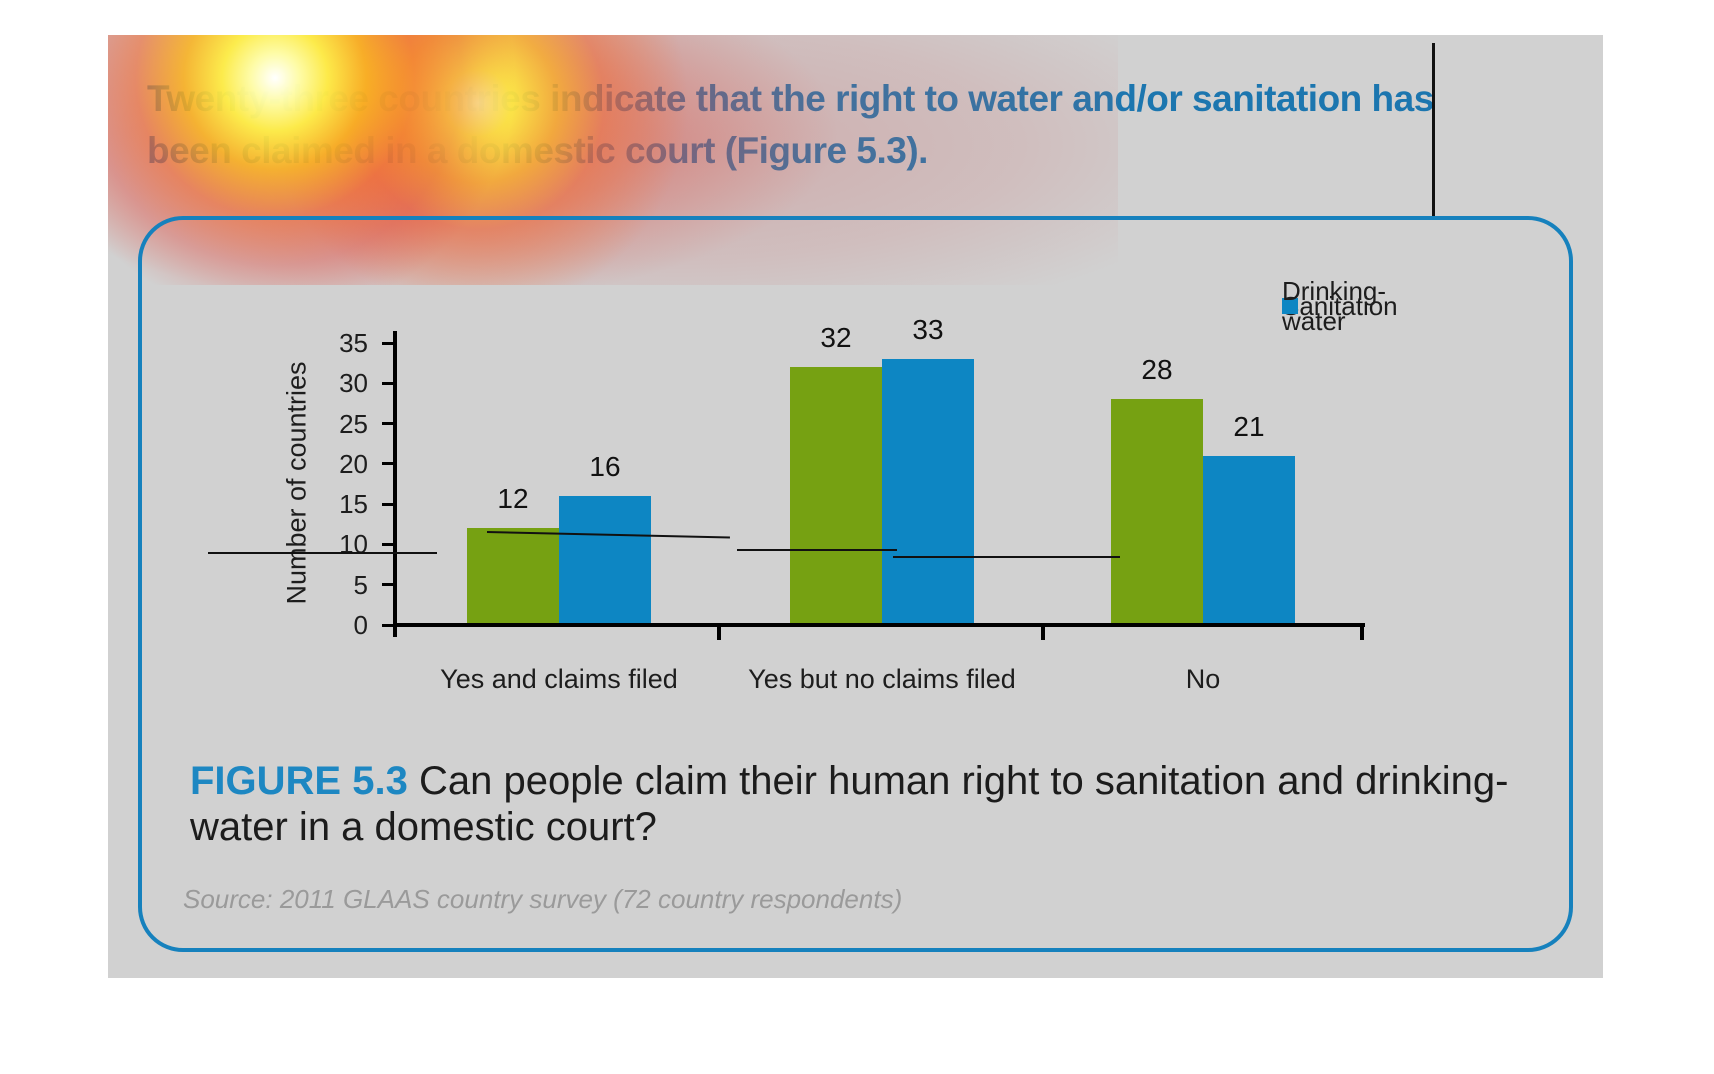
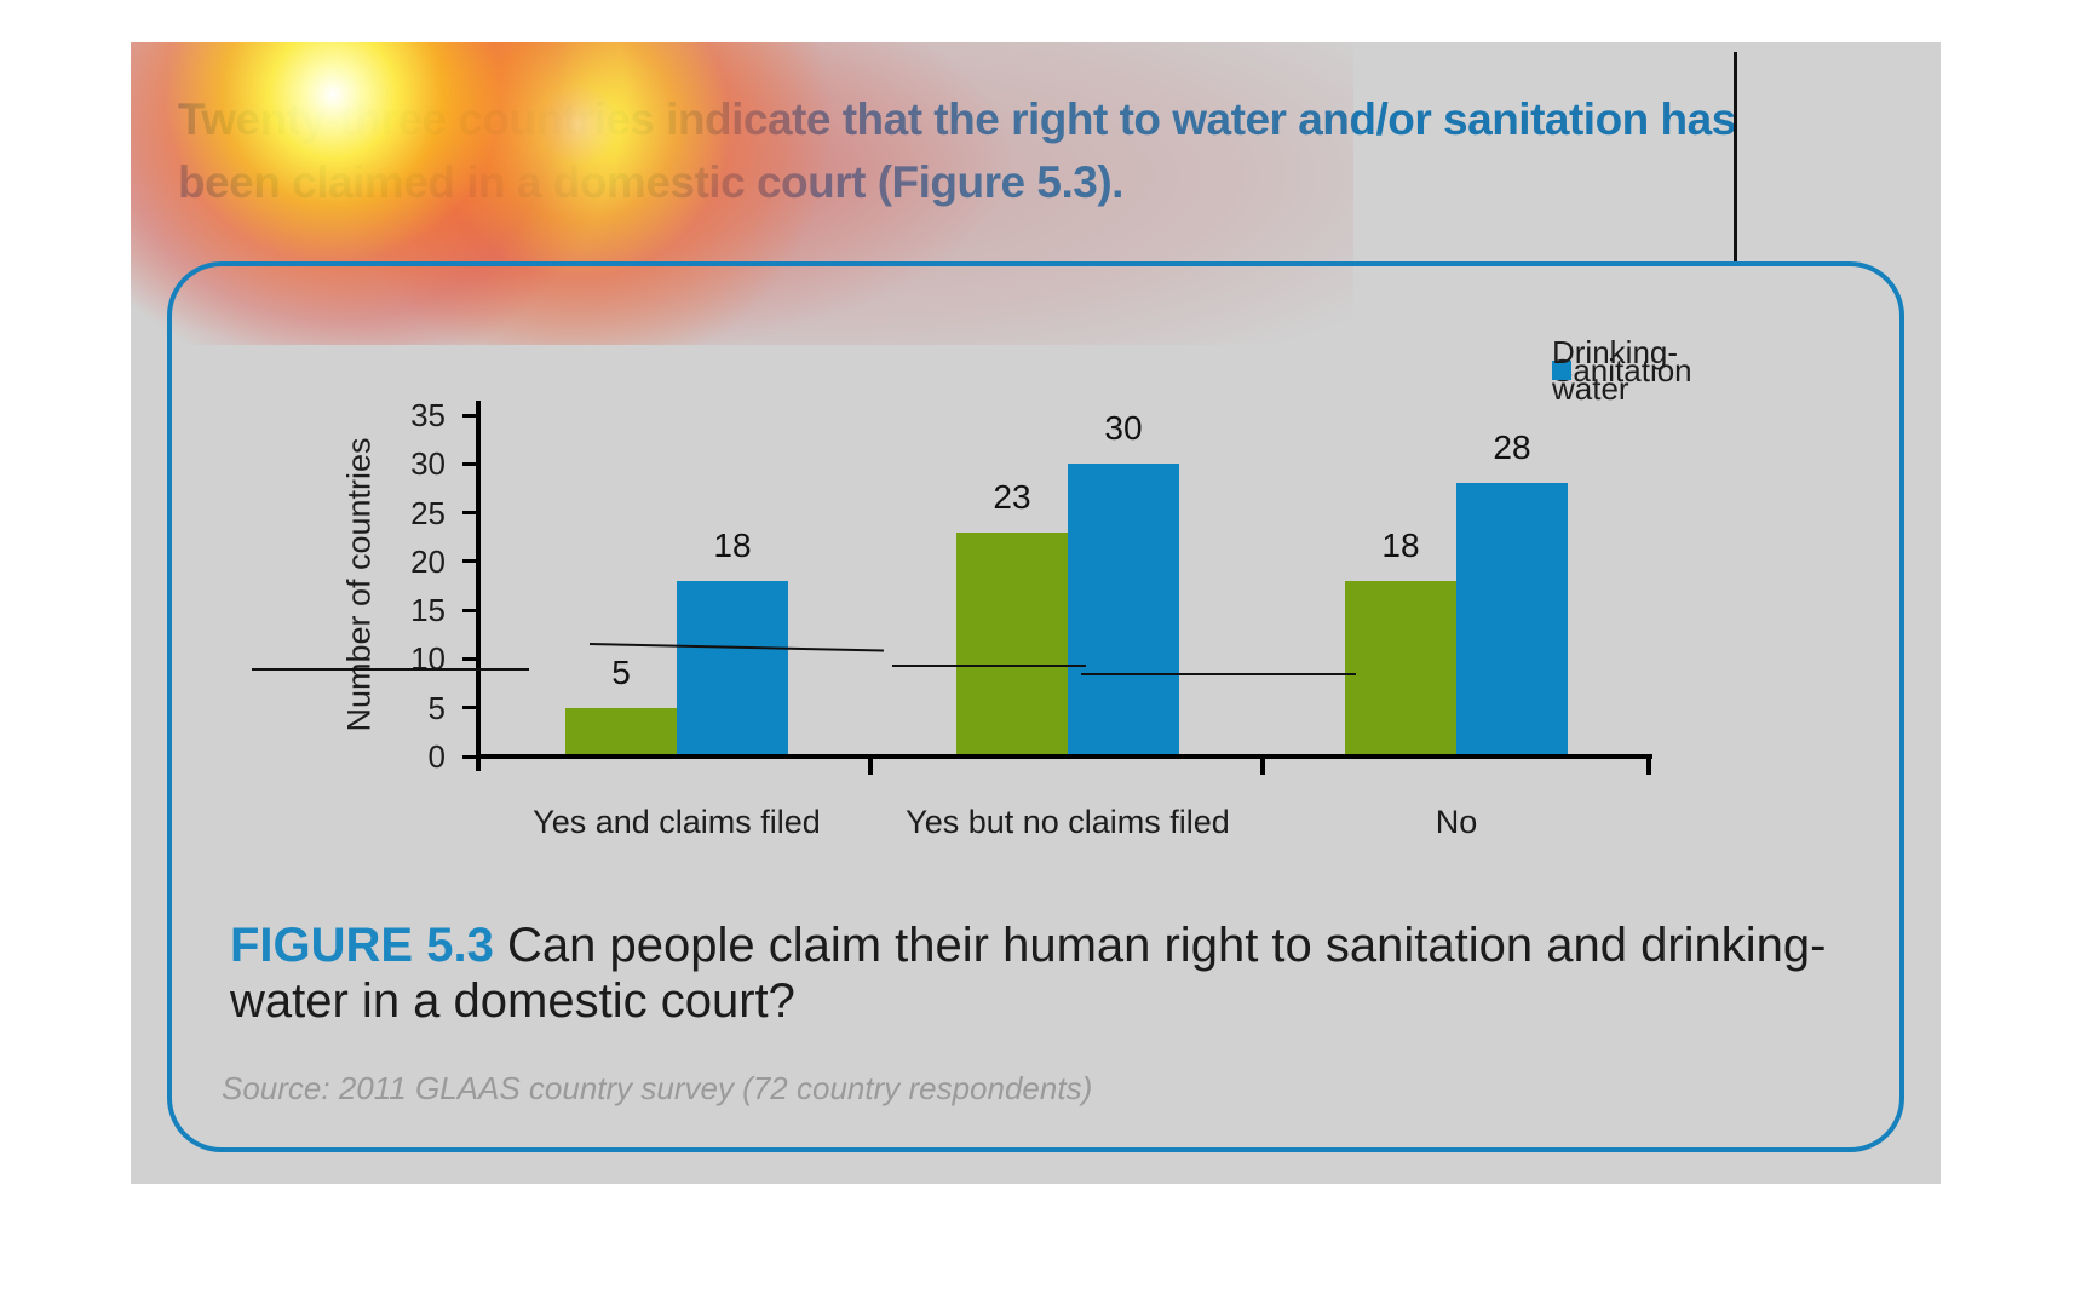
Sanitation/Yes and claims filed: 12 -> 5
Drinking-water/Yes and claims filed: 16 -> 18
Sanitation/Yes but no claims filed: 32 -> 23
Drinking-water/Yes but no claims filed: 33 -> 30
Sanitation/No: 28 -> 18
Drinking-water/No: 21 -> 28
